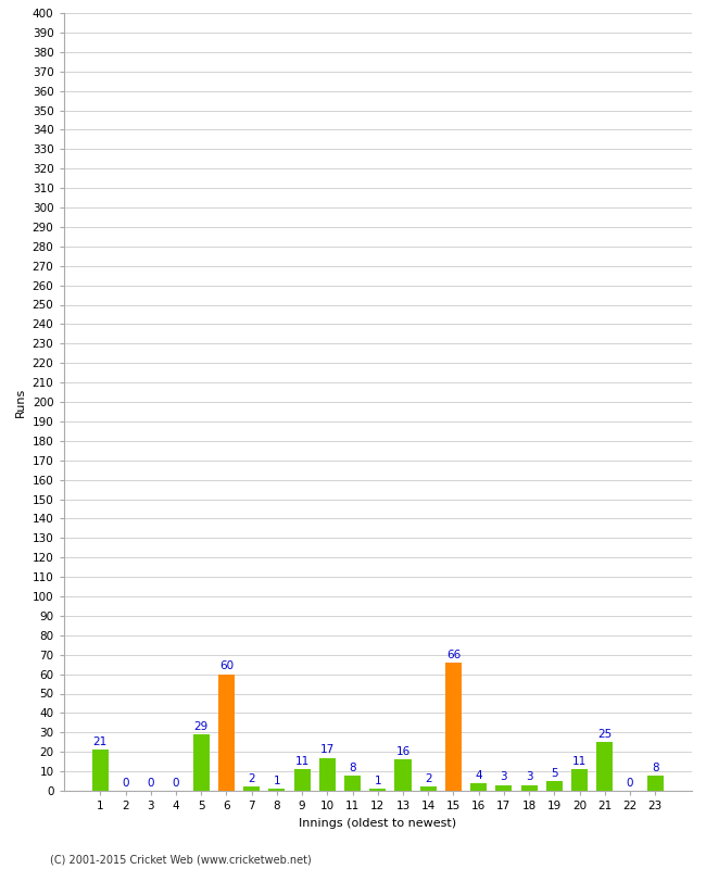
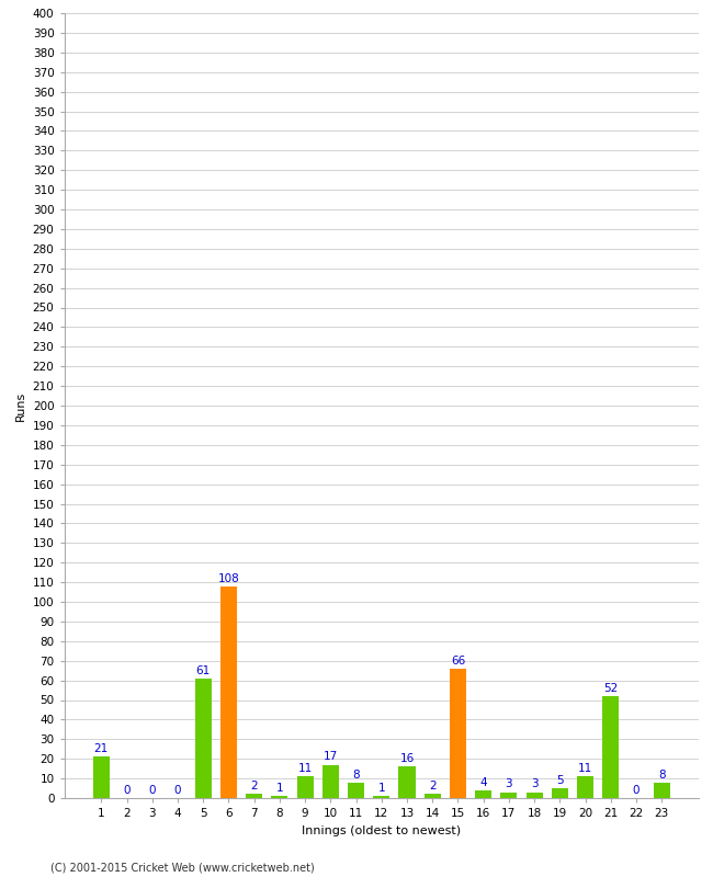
5: 29 -> 61
6: 60 -> 108
21: 25 -> 52
